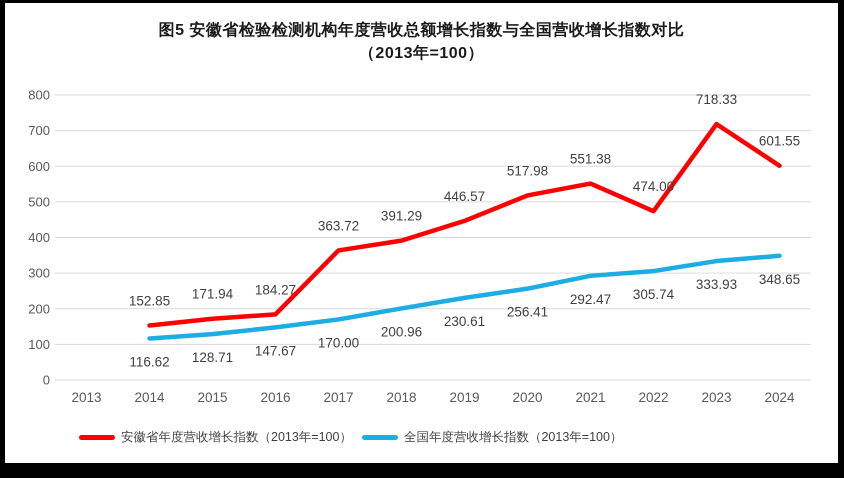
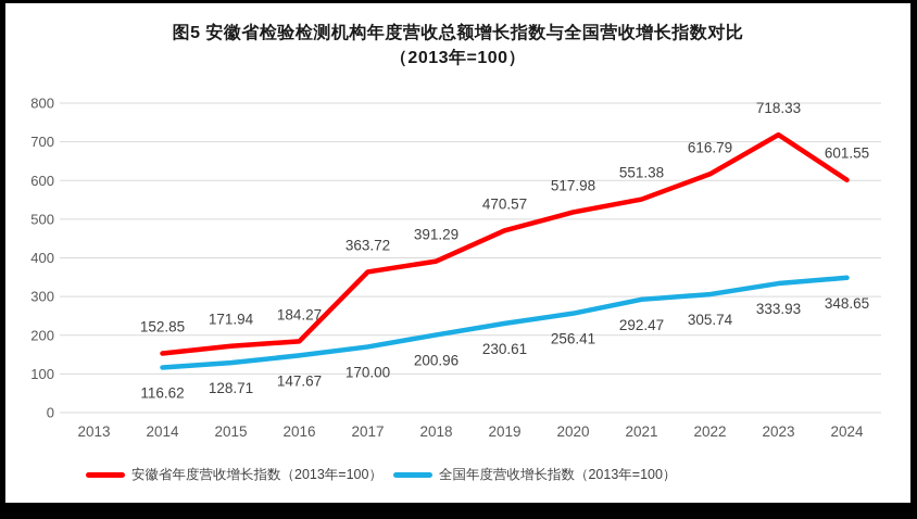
安徽省年度营收增长指数（2013年=100）/2019: 446.57 -> 470.57
安徽省年度营收增长指数（2013年=100）/2022: 474.00 -> 616.79
